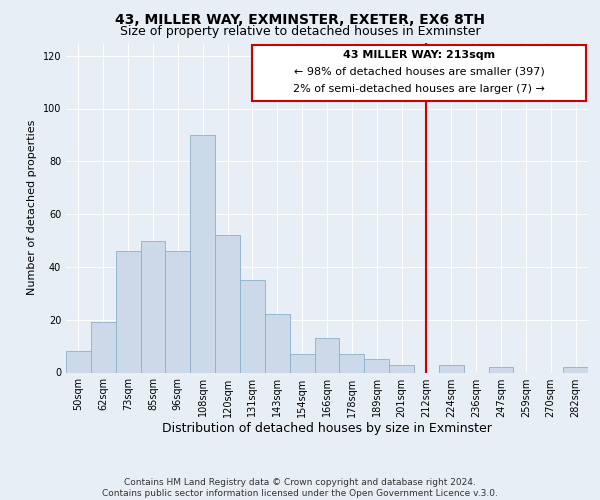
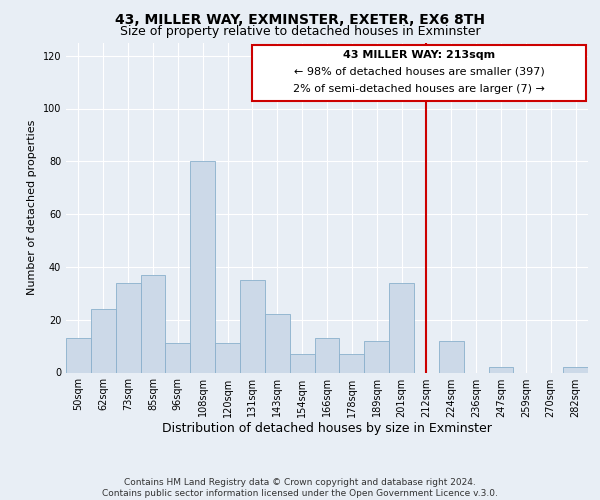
50sqm: 8 -> 13
62sqm: 19 -> 24
73sqm: 46 -> 34
85sqm: 50 -> 37
96sqm: 46 -> 11
108sqm: 90 -> 80
120sqm: 52 -> 11
189sqm: 5 -> 12
201sqm: 3 -> 34
224sqm: 3 -> 12
